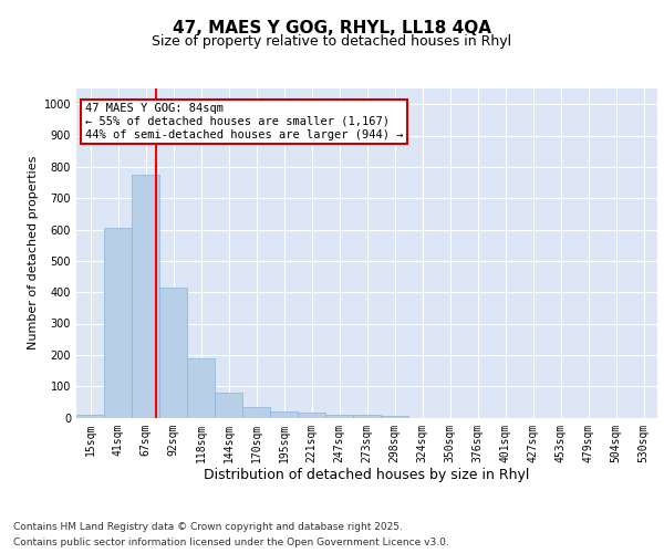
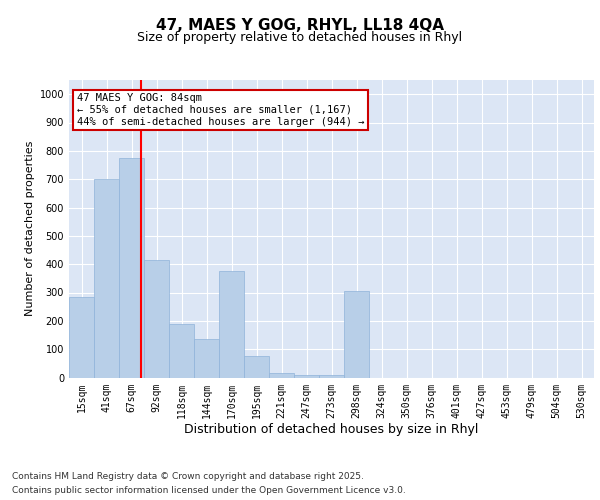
15sqm: 10 -> 285
41sqm: 605 -> 700
144sqm: 78 -> 135
170sqm: 35 -> 375
195sqm: 18 -> 75
298sqm: 6 -> 305
